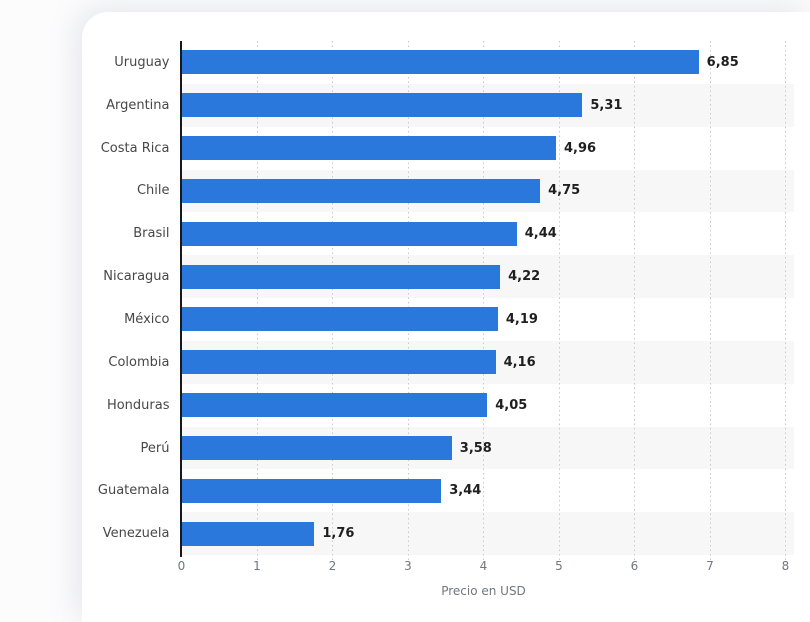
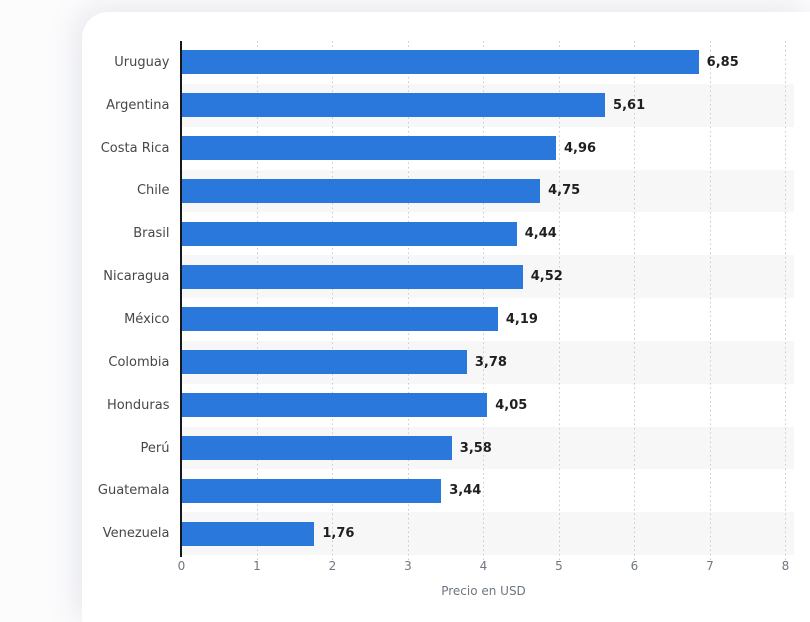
Argentina: 5,31 -> 5,61
Nicaragua: 4,22 -> 4,52
Colombia: 4,16 -> 3,78
